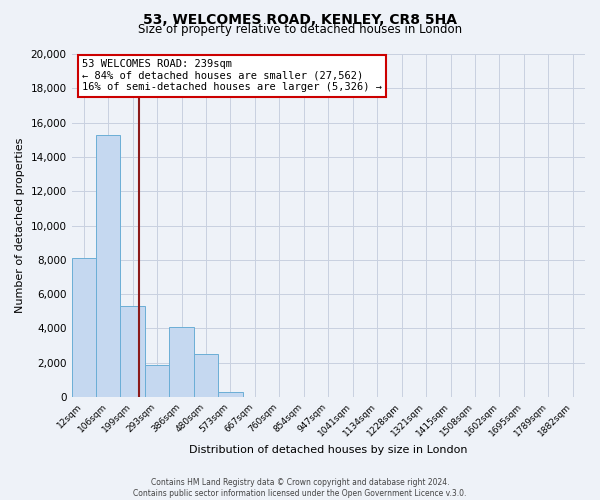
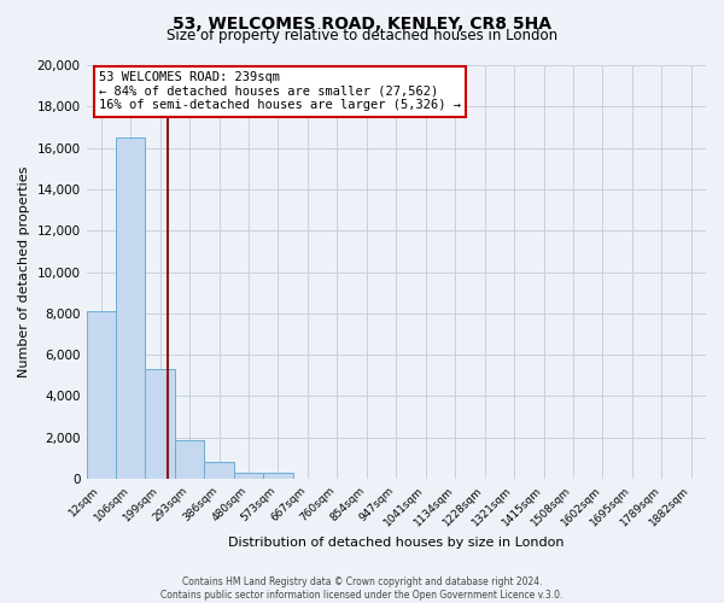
106sqm: 15,300 -> 16,500
386sqm: 4,100 -> 800
480sqm: 2,500 -> 300
